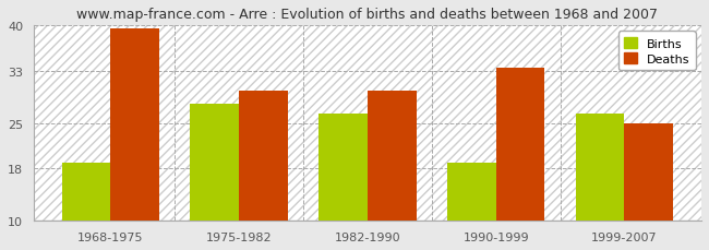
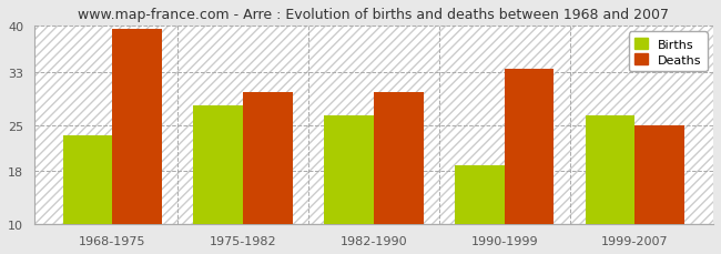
Births/1968-1975: 19.0 -> 23.5
